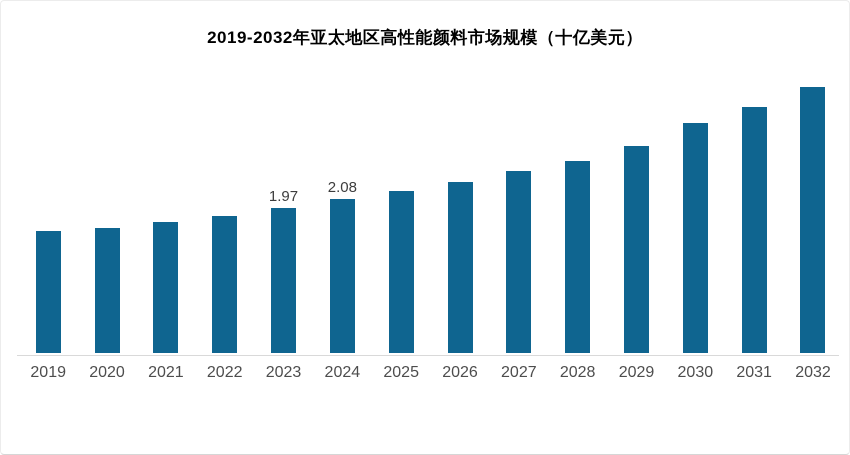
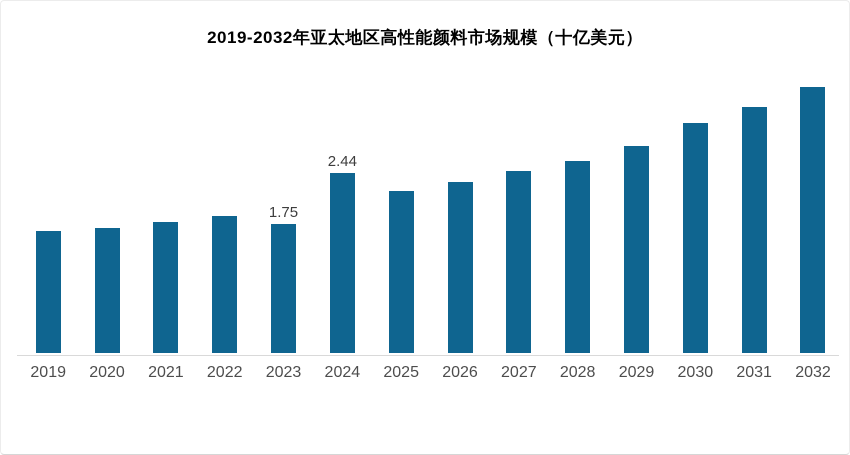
2023: 1.97 -> 1.75
2024: 2.08 -> 2.44
